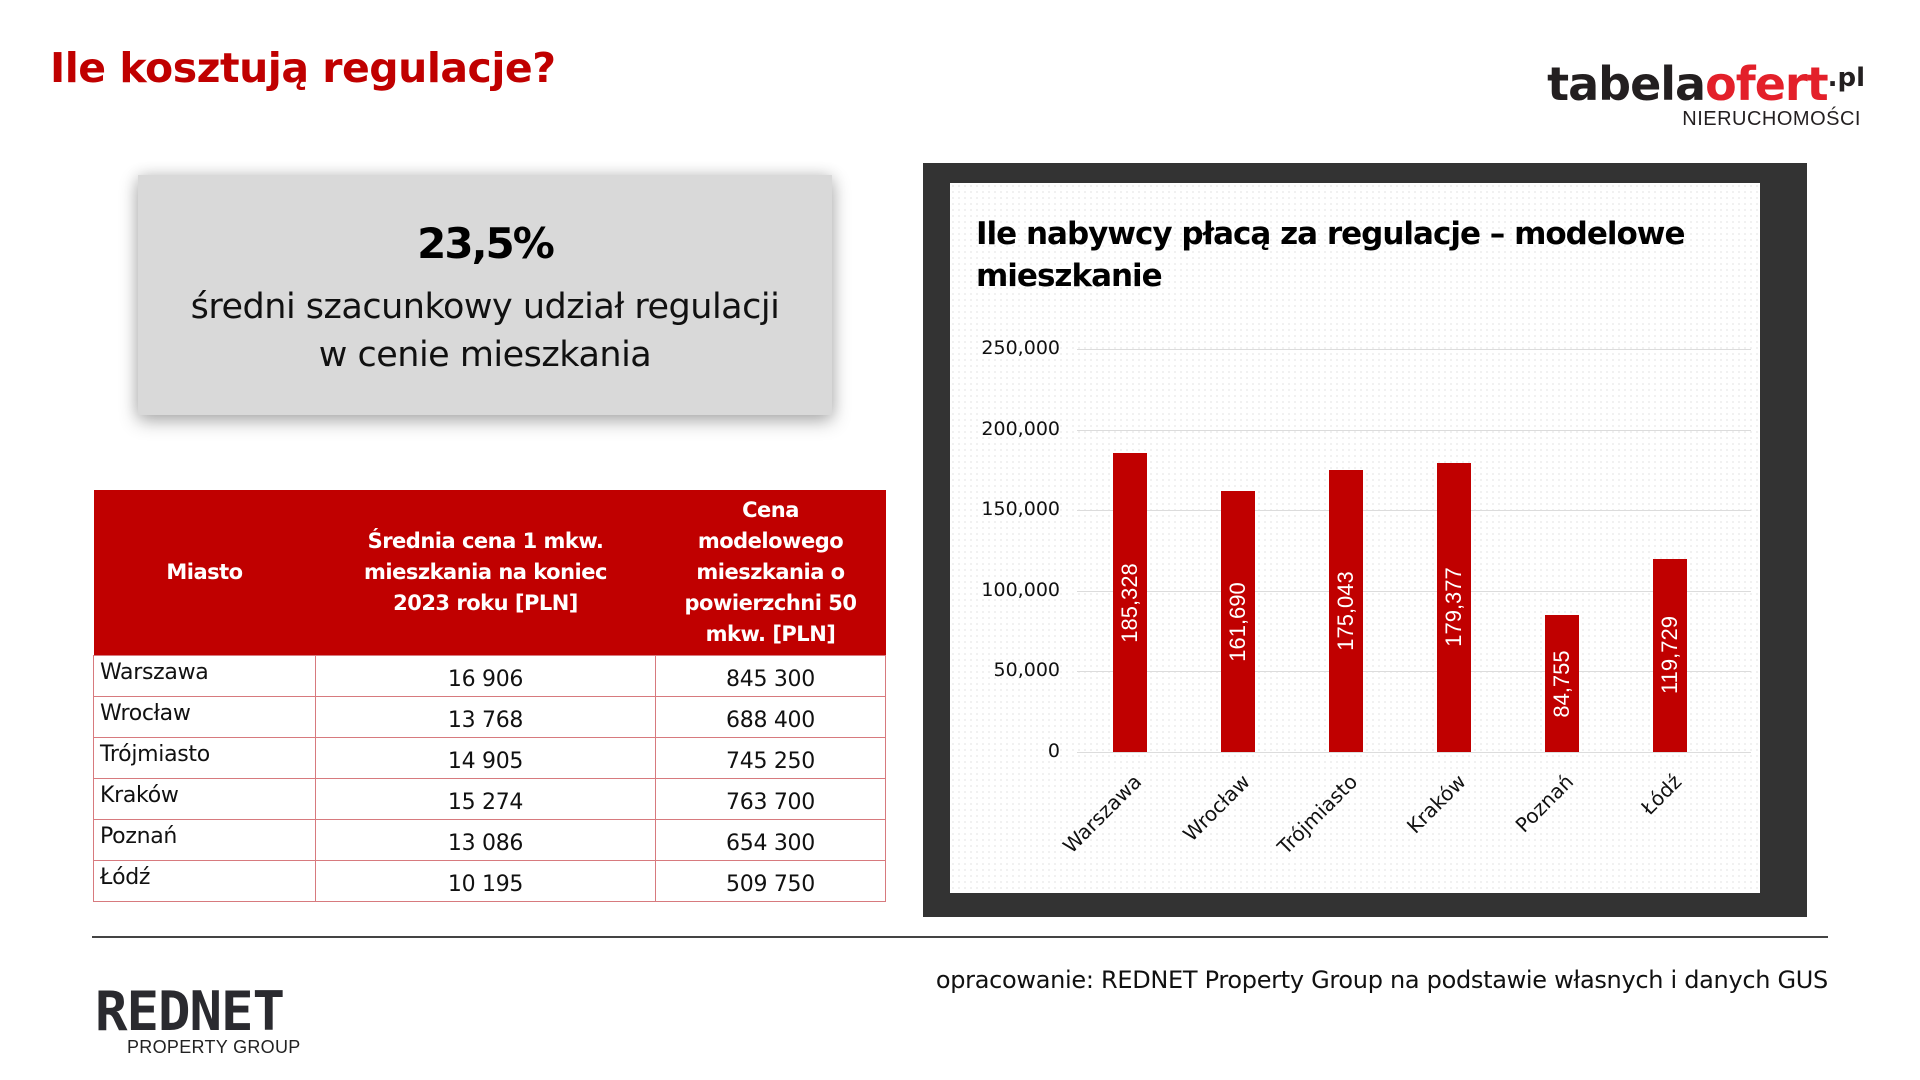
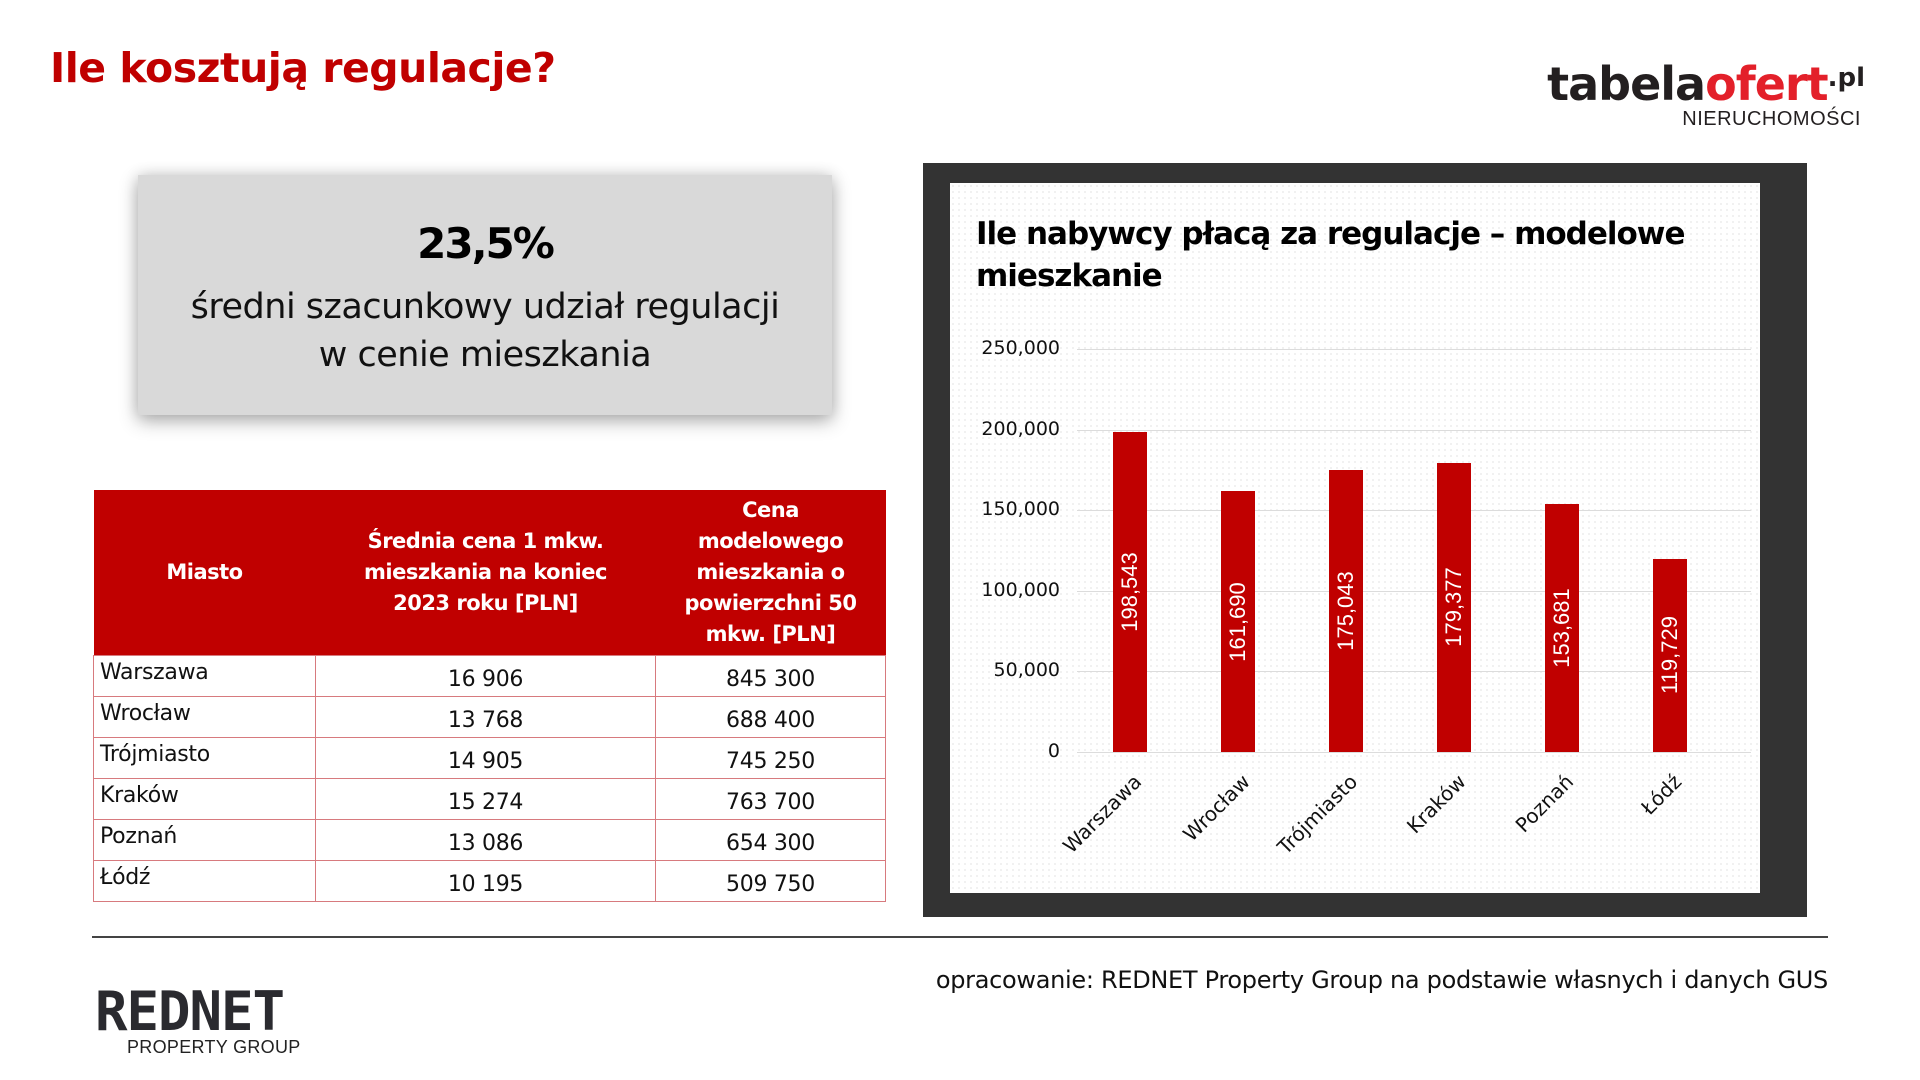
Warszawa: 185,328 -> 198,543
Poznań: 84,755 -> 153,681
